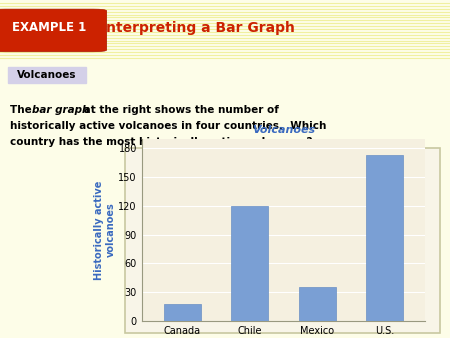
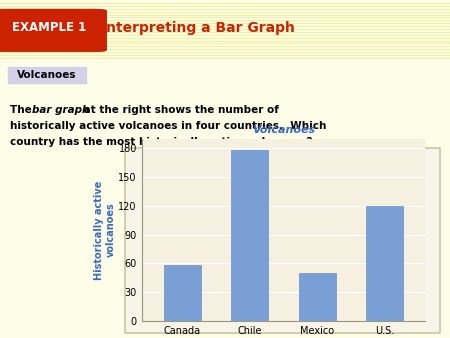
Canada: 18 -> 58
Chile: 120 -> 178
Mexico: 35 -> 50
U.S.: 173 -> 120
